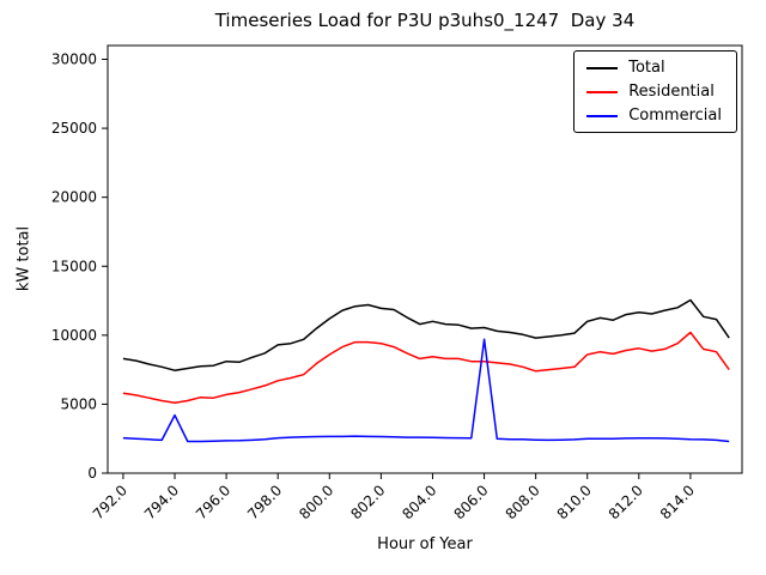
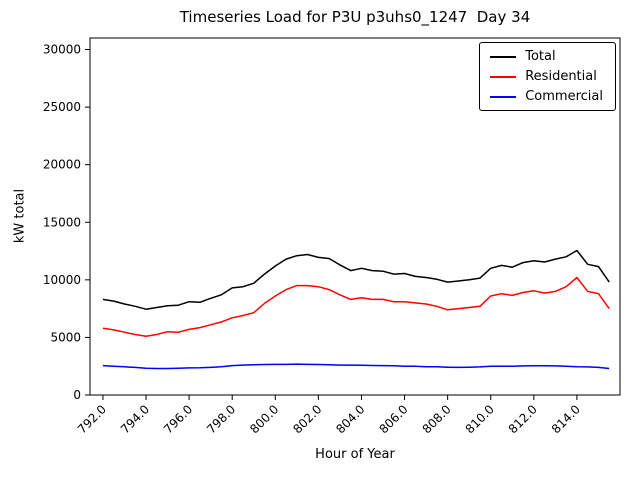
Commercial/794.0: 4200 -> 2300
Commercial/806.0: 9700 -> 2500
